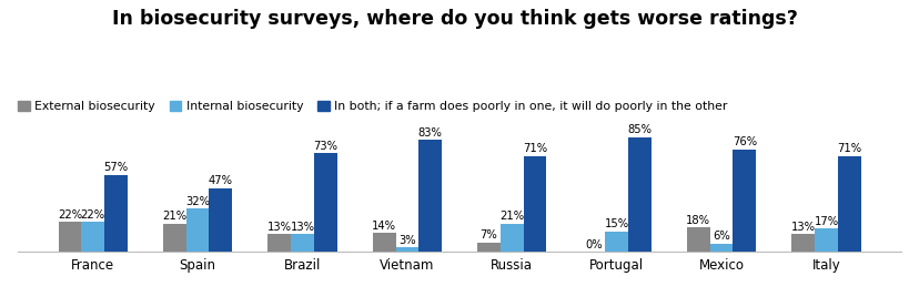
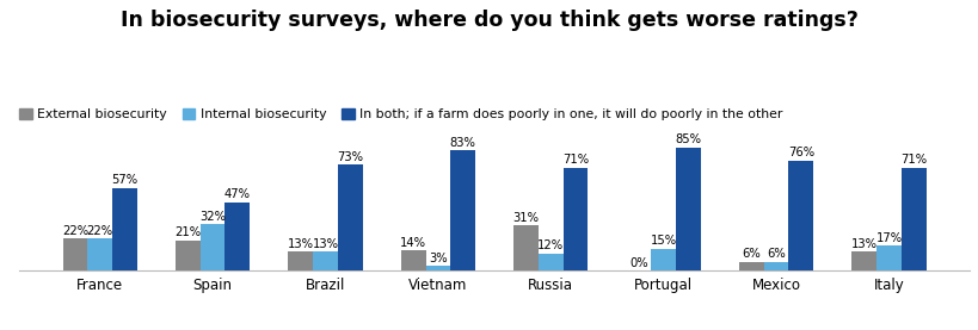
External biosecurity/Russia: 7% -> 31%
Internal biosecurity/Russia: 21% -> 12%
External biosecurity/Mexico: 18% -> 6%
